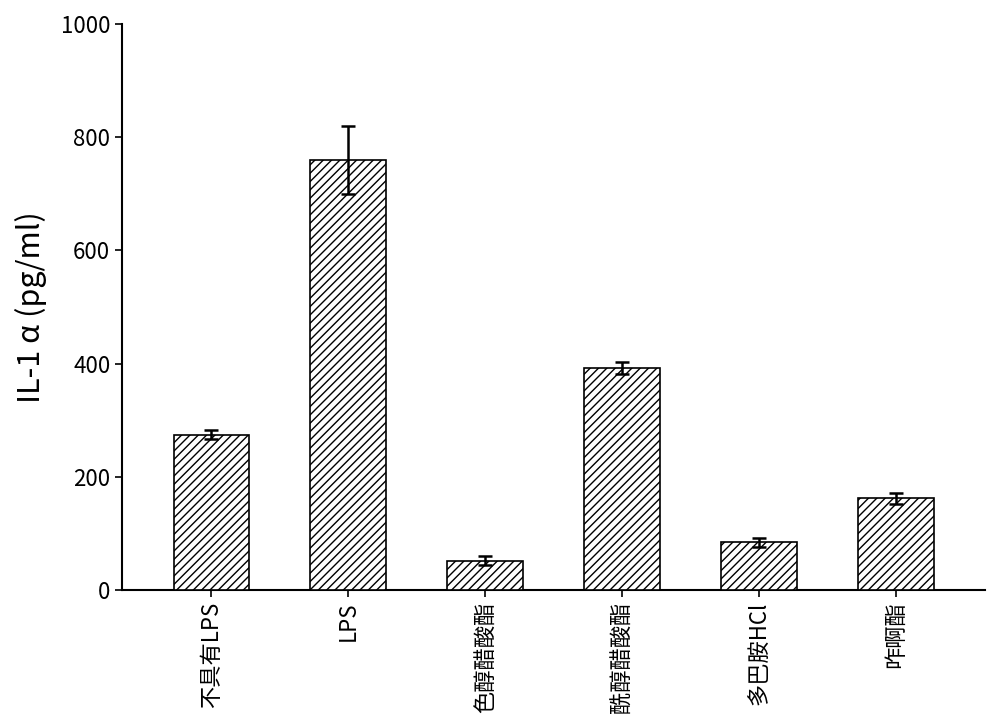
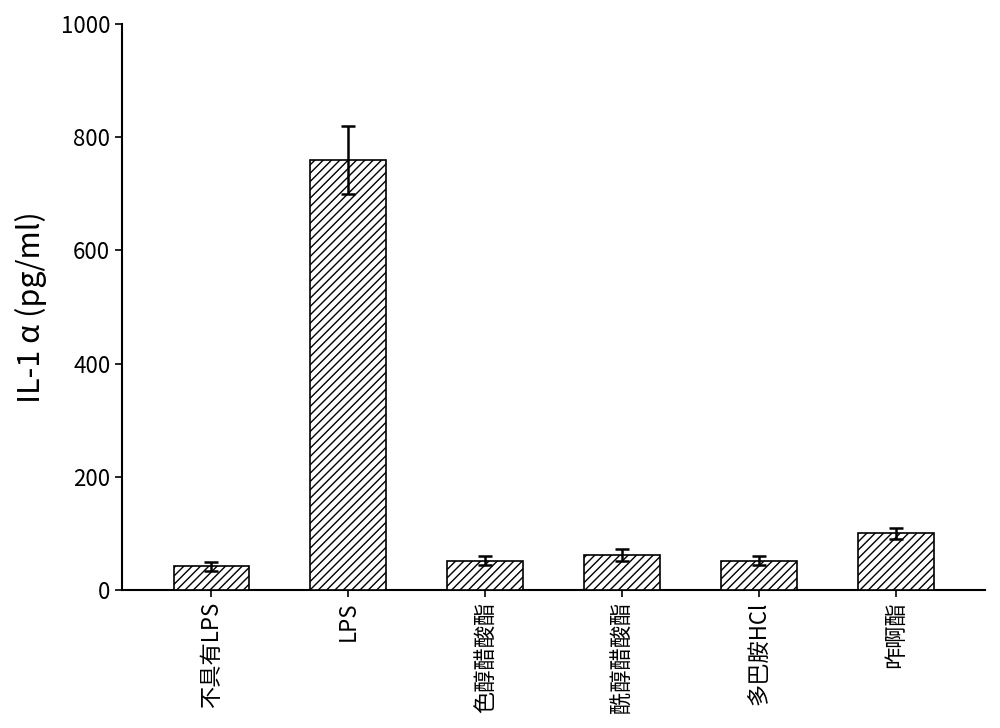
不具有LPS: 274 -> 42
酰醇醋酸酯: 392 -> 62
多巴胺HCl: 84 -> 52
咋啊酯: 162 -> 100
